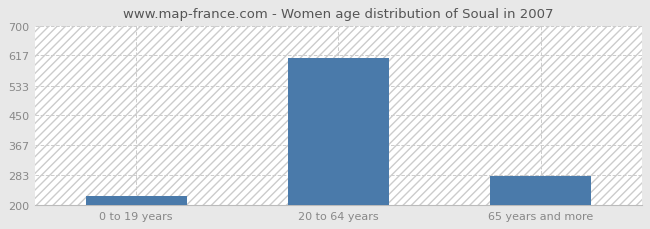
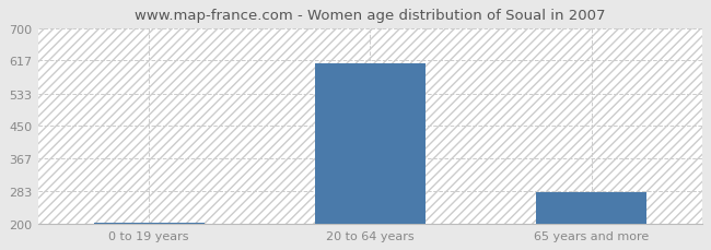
0 to 19 years: 225 -> 204
